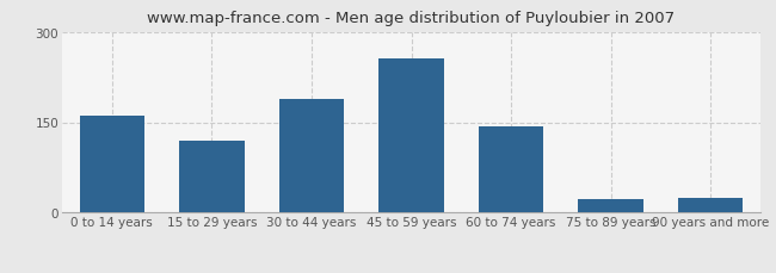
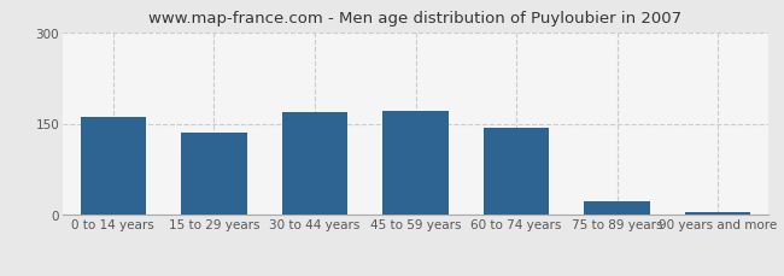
15 to 29 years: 120 -> 136
30 to 44 years: 188 -> 168
45 to 59 years: 256 -> 171
90 years and more: 24 -> 5
